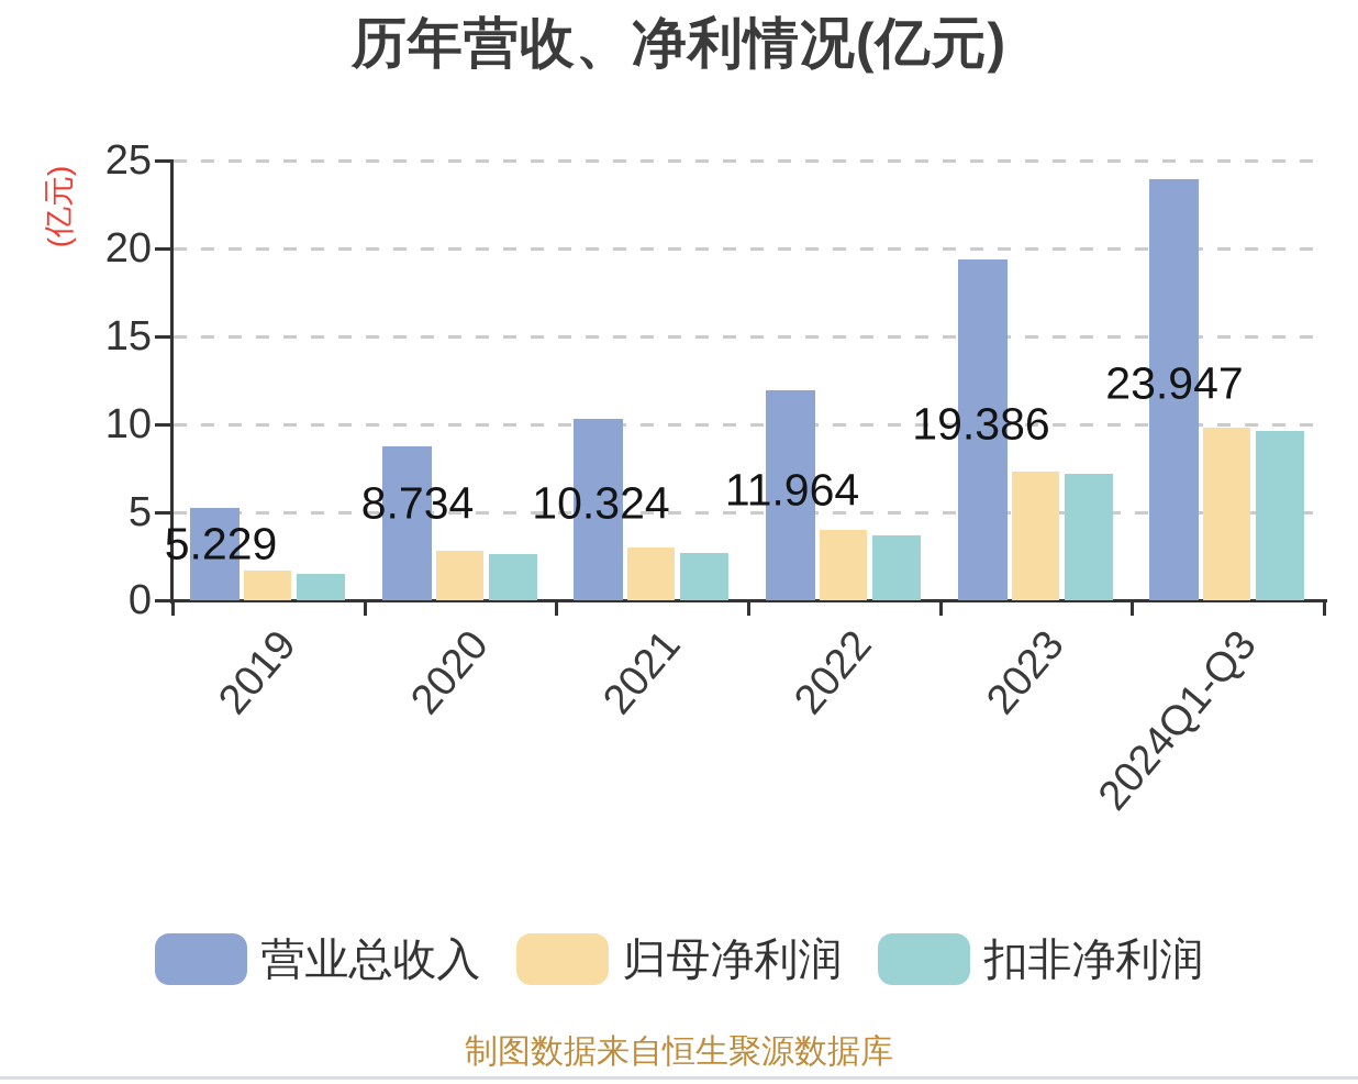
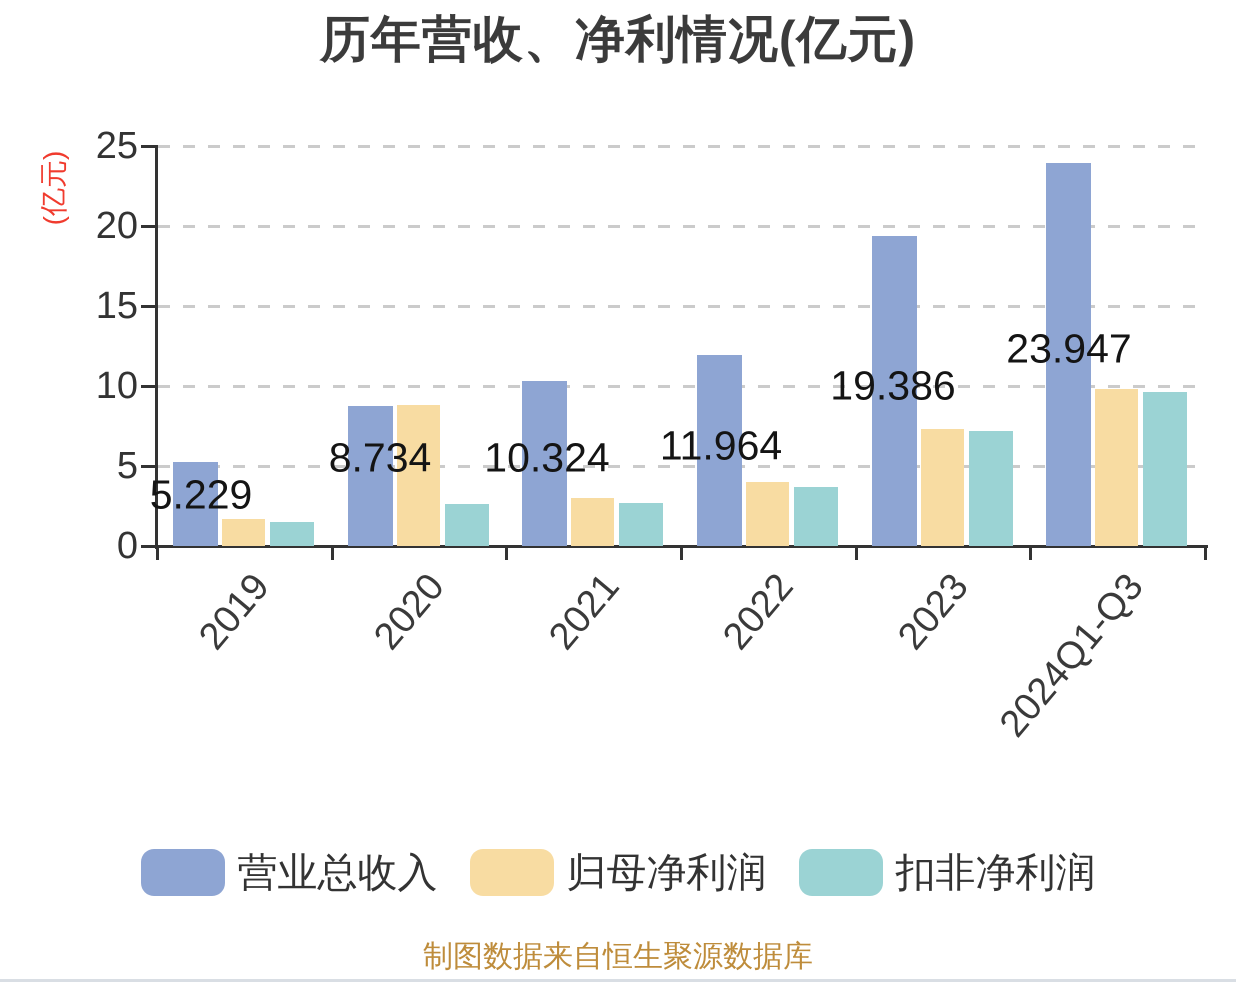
归母净利润/2020: 2.8 -> 8.8
